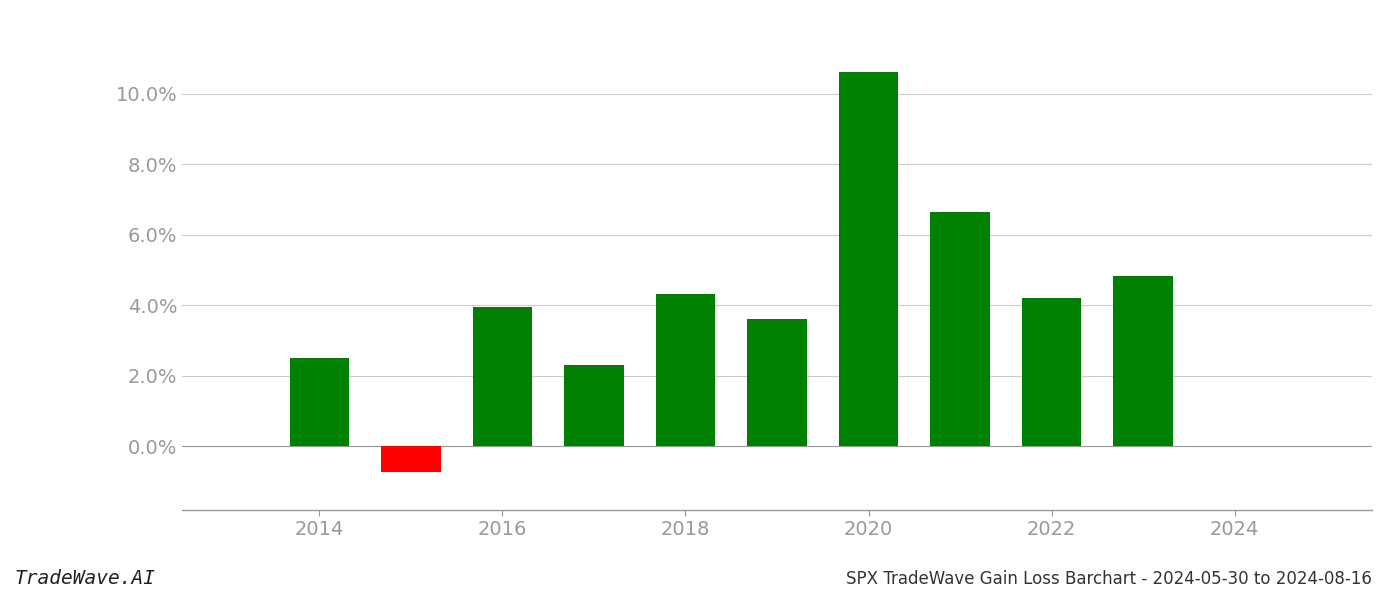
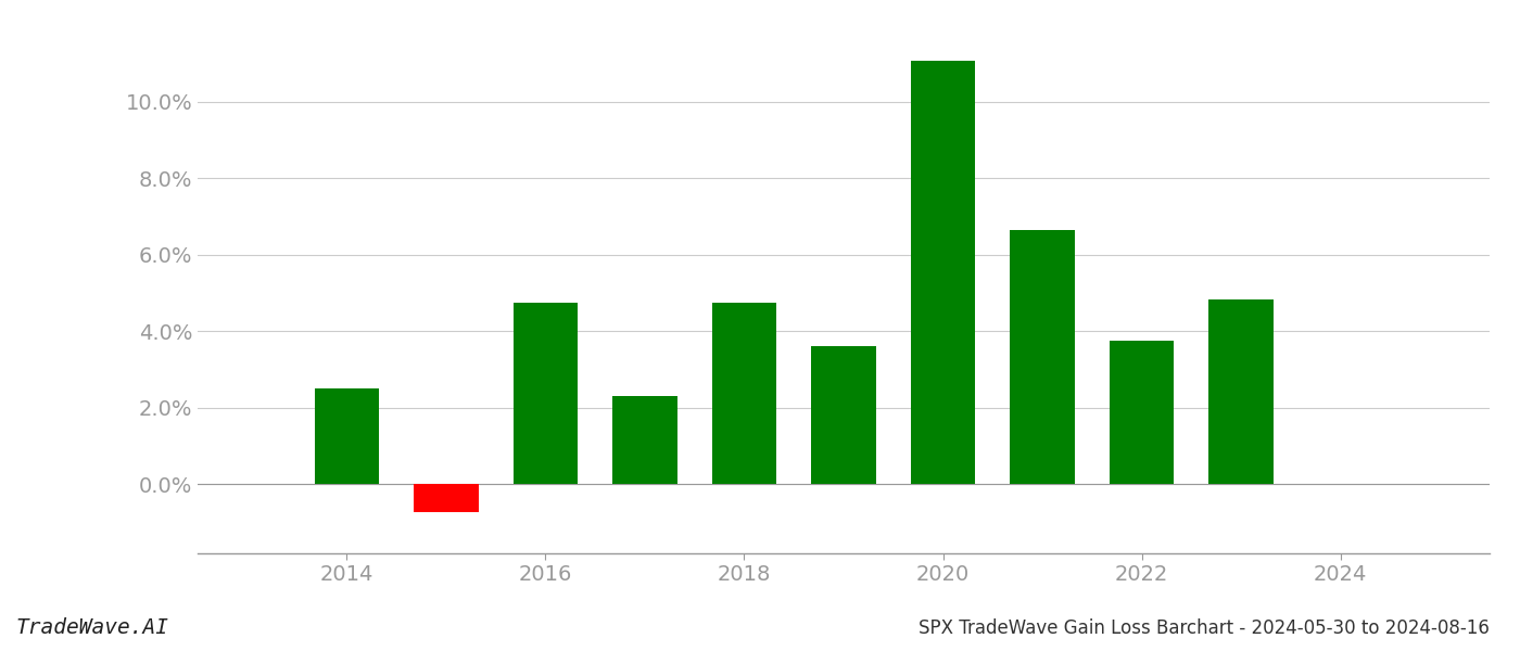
2016: 3.95% -> 4.75%
2018: 4.32% -> 4.75%
2020: 10.62% -> 11.05%
2022: 4.22% -> 3.75%
